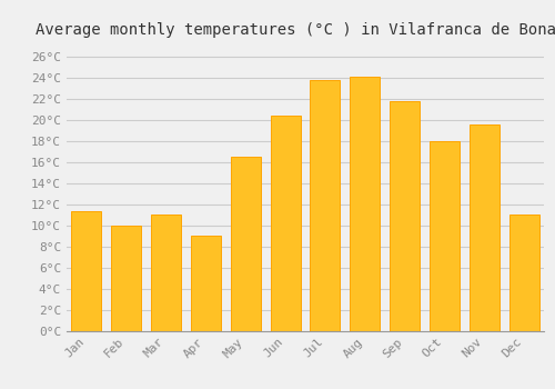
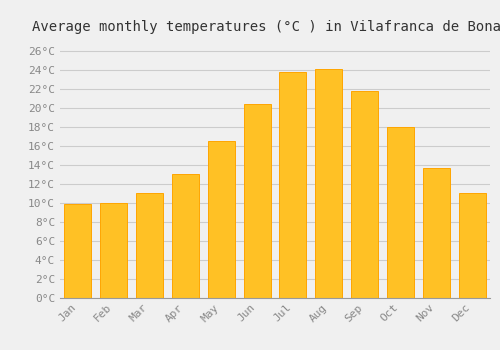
Jan: 11.4°C -> 9.9°C
Apr: 9.0°C -> 13.0°C
Nov: 19.6°C -> 13.7°C
